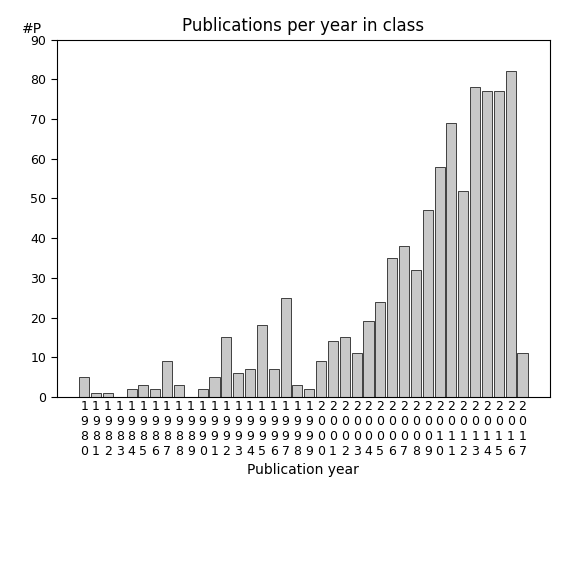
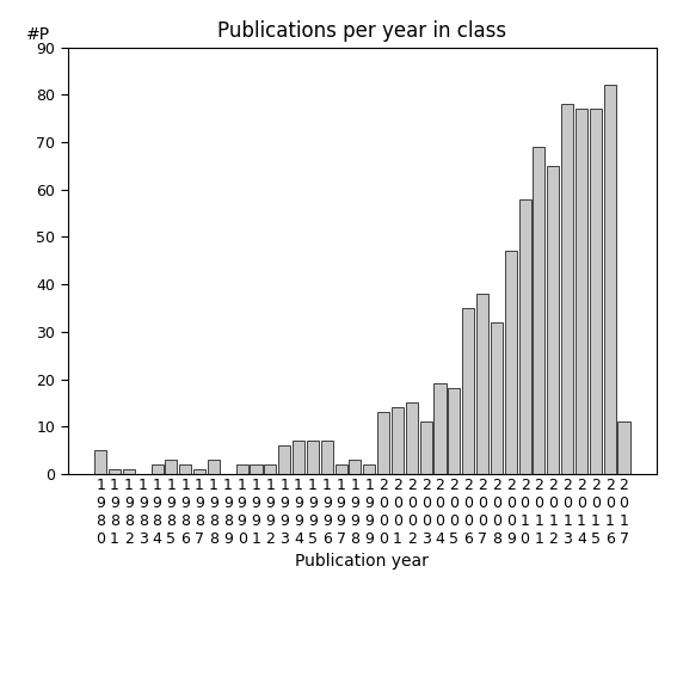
1 9 8 7: 9 -> 1
1 9 9 1: 5 -> 2
1 9 9 2: 15 -> 2
1 9 9 5: 18 -> 7
1 9 9 7: 25 -> 2
2 0 0 0: 9 -> 13
2 0 0 5: 24 -> 18
2 0 1 2: 52 -> 65
